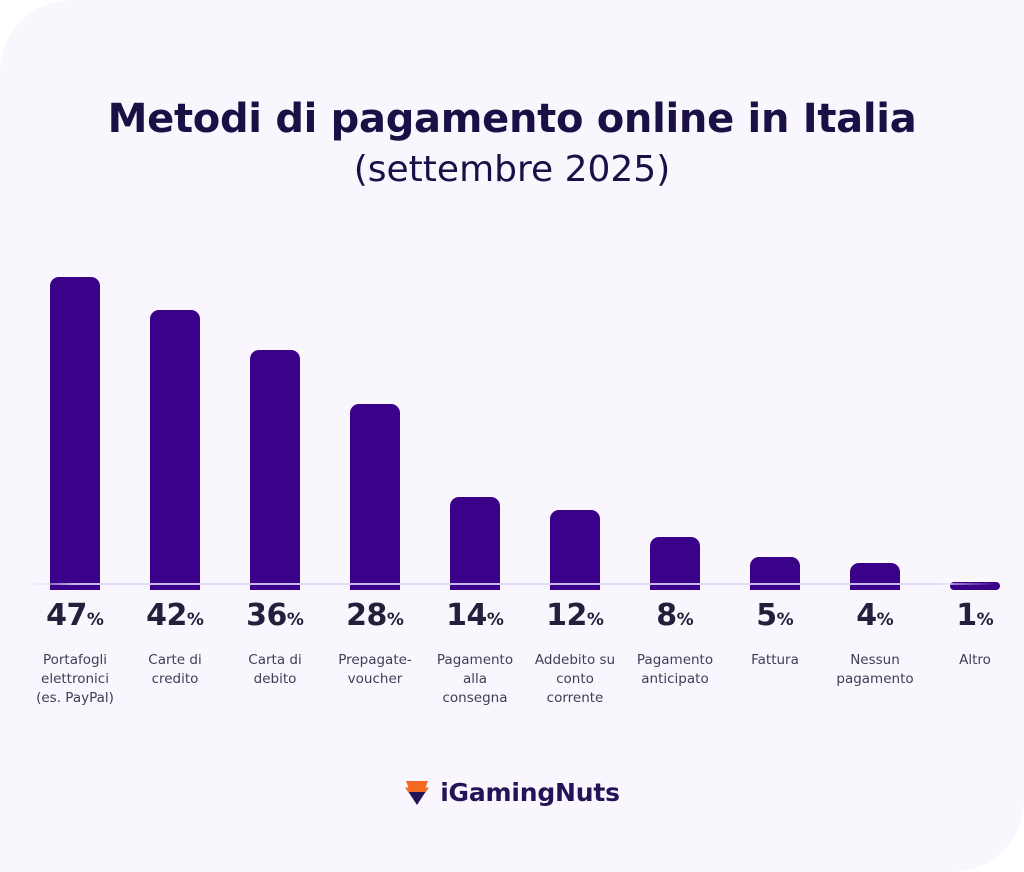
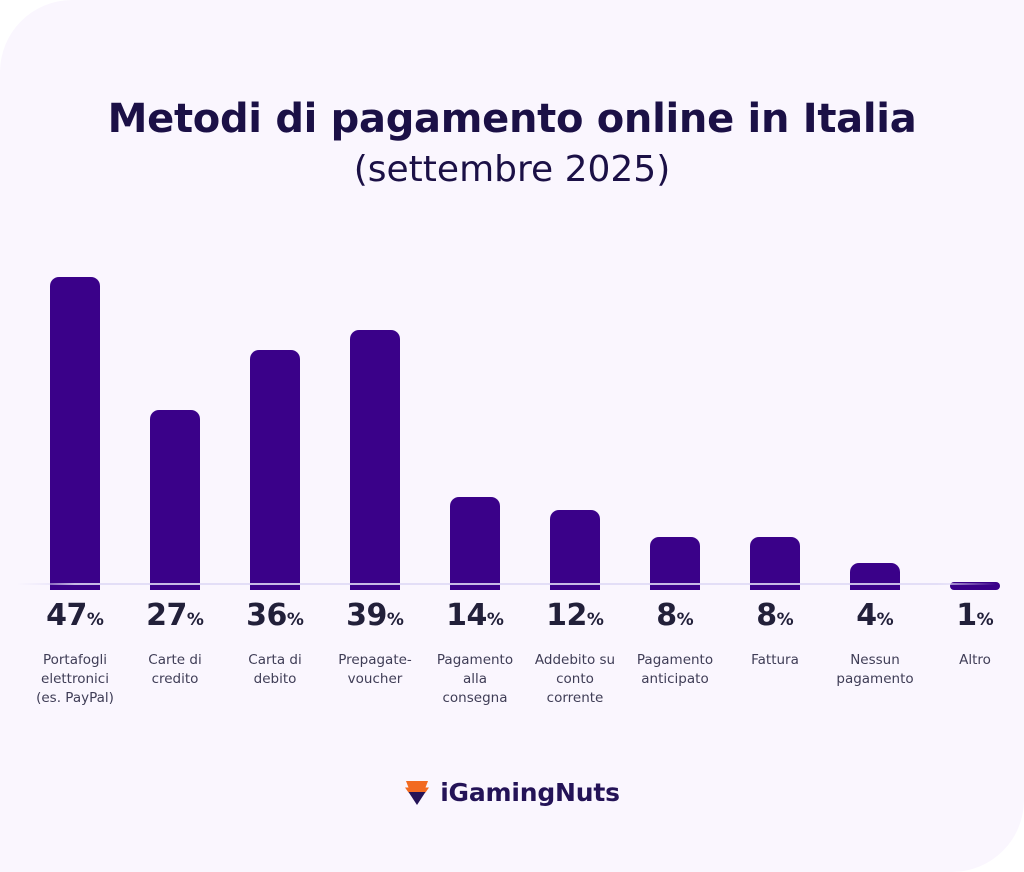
Carte di credito: 42 -> 27
Prepagate-voucher: 28 -> 39
Fattura: 5 -> 8
